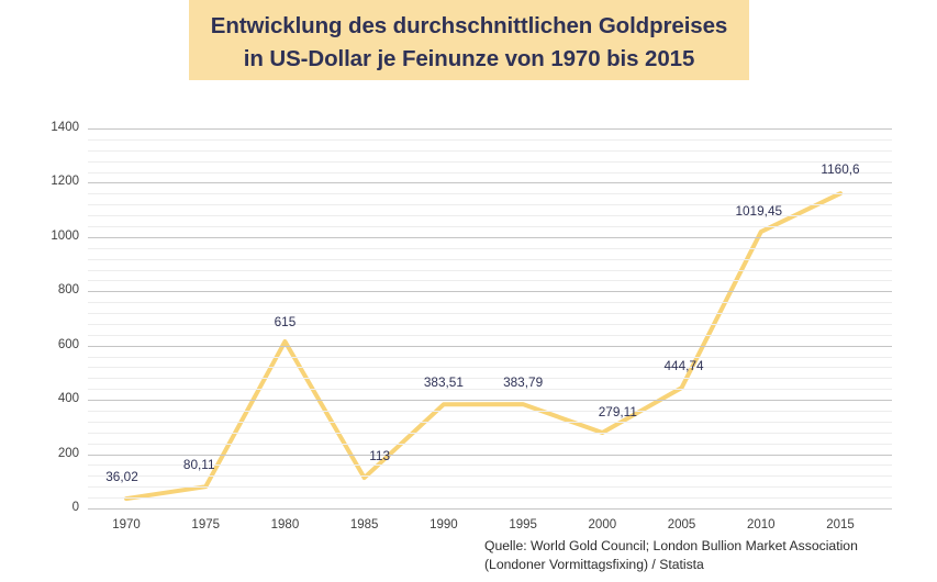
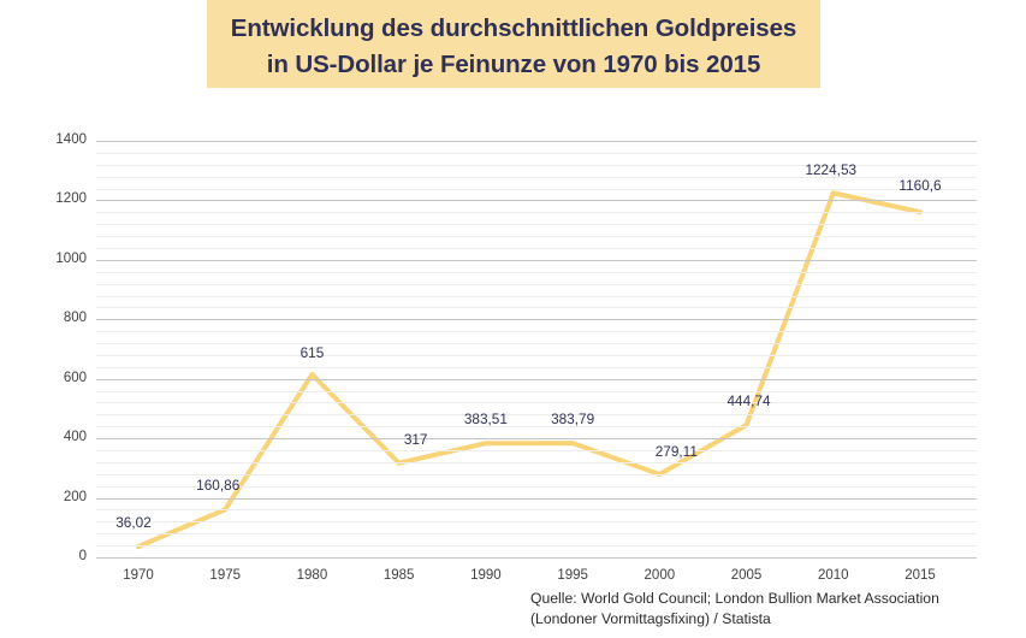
1975: 80,11 -> 160,86
1985: 113 -> 317
2010: 1019,45 -> 1224,53
